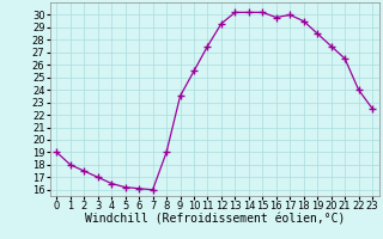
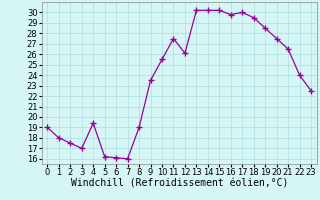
4: 16.5 -> 19.4
12: 29.3 -> 26.1
